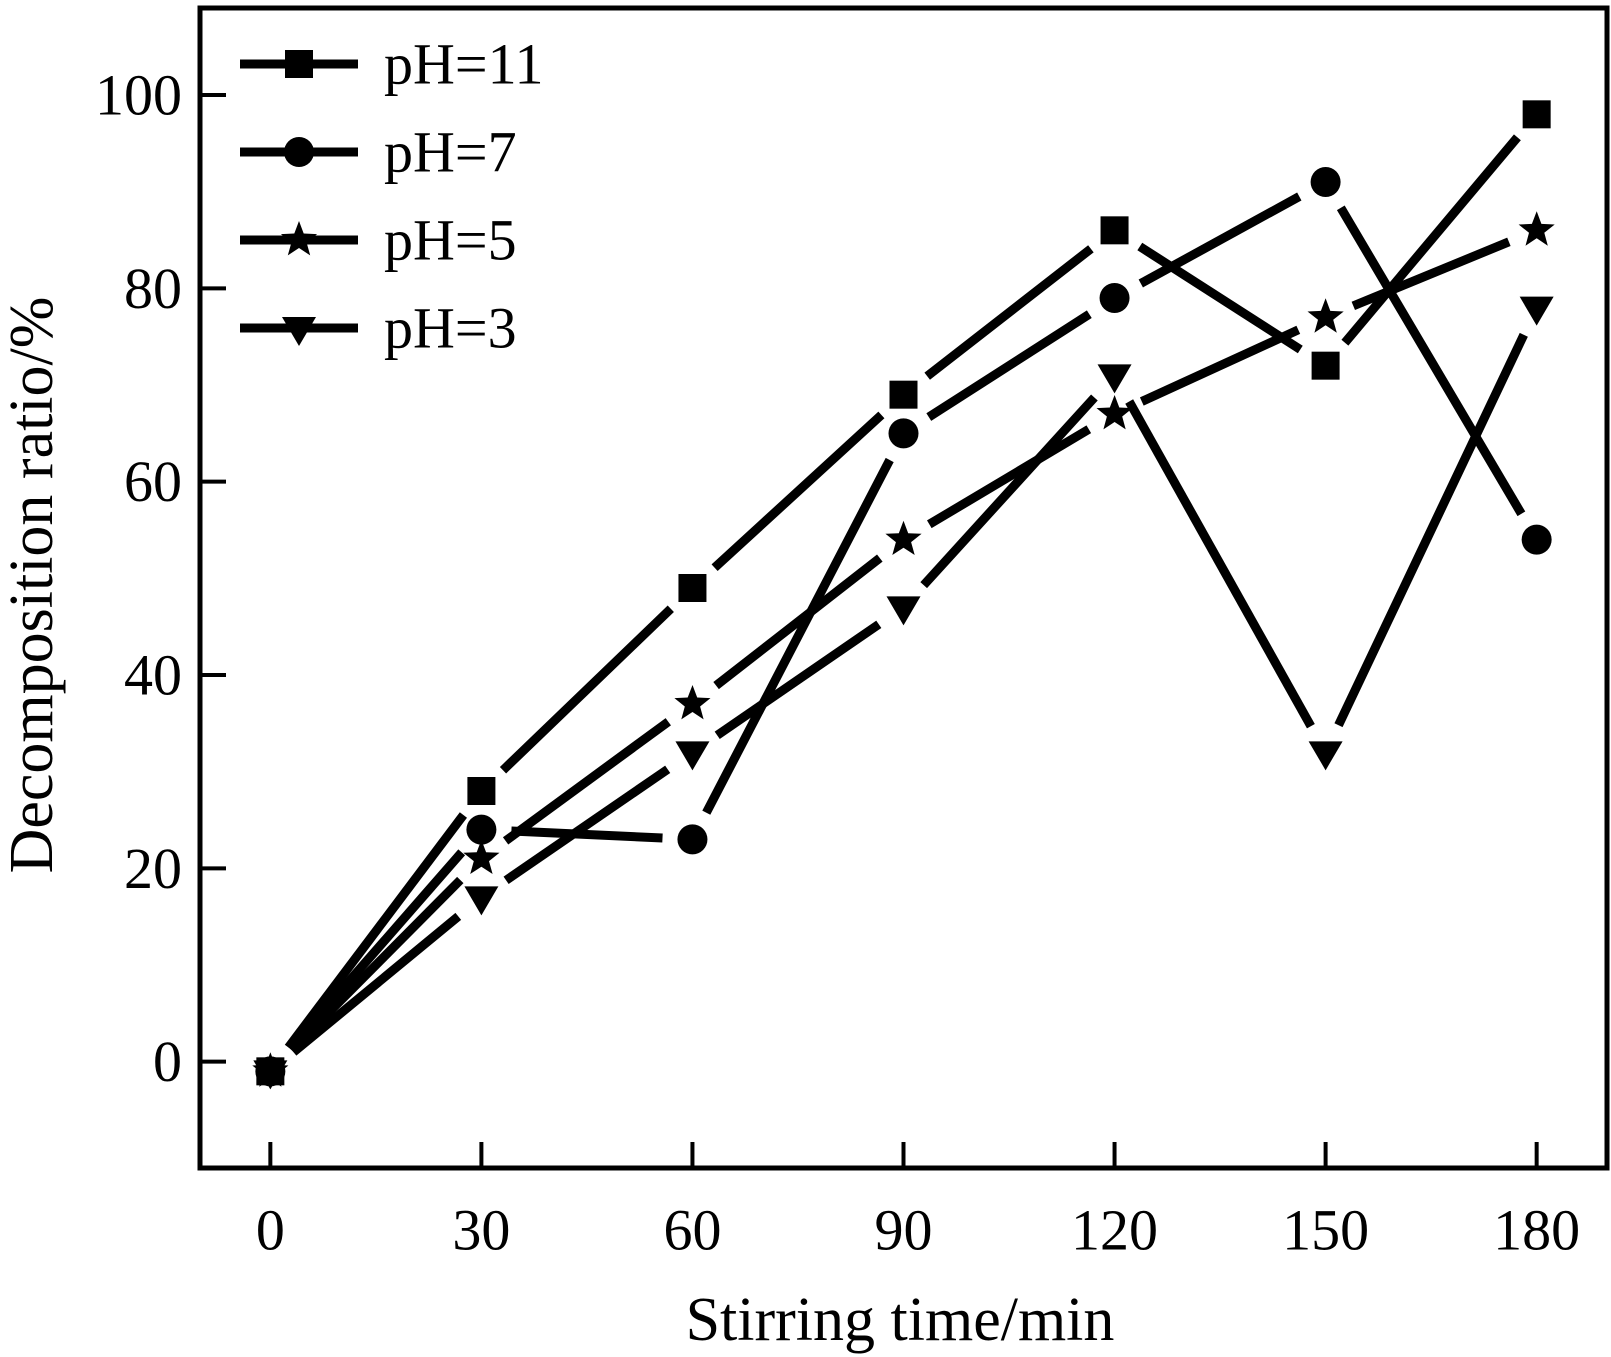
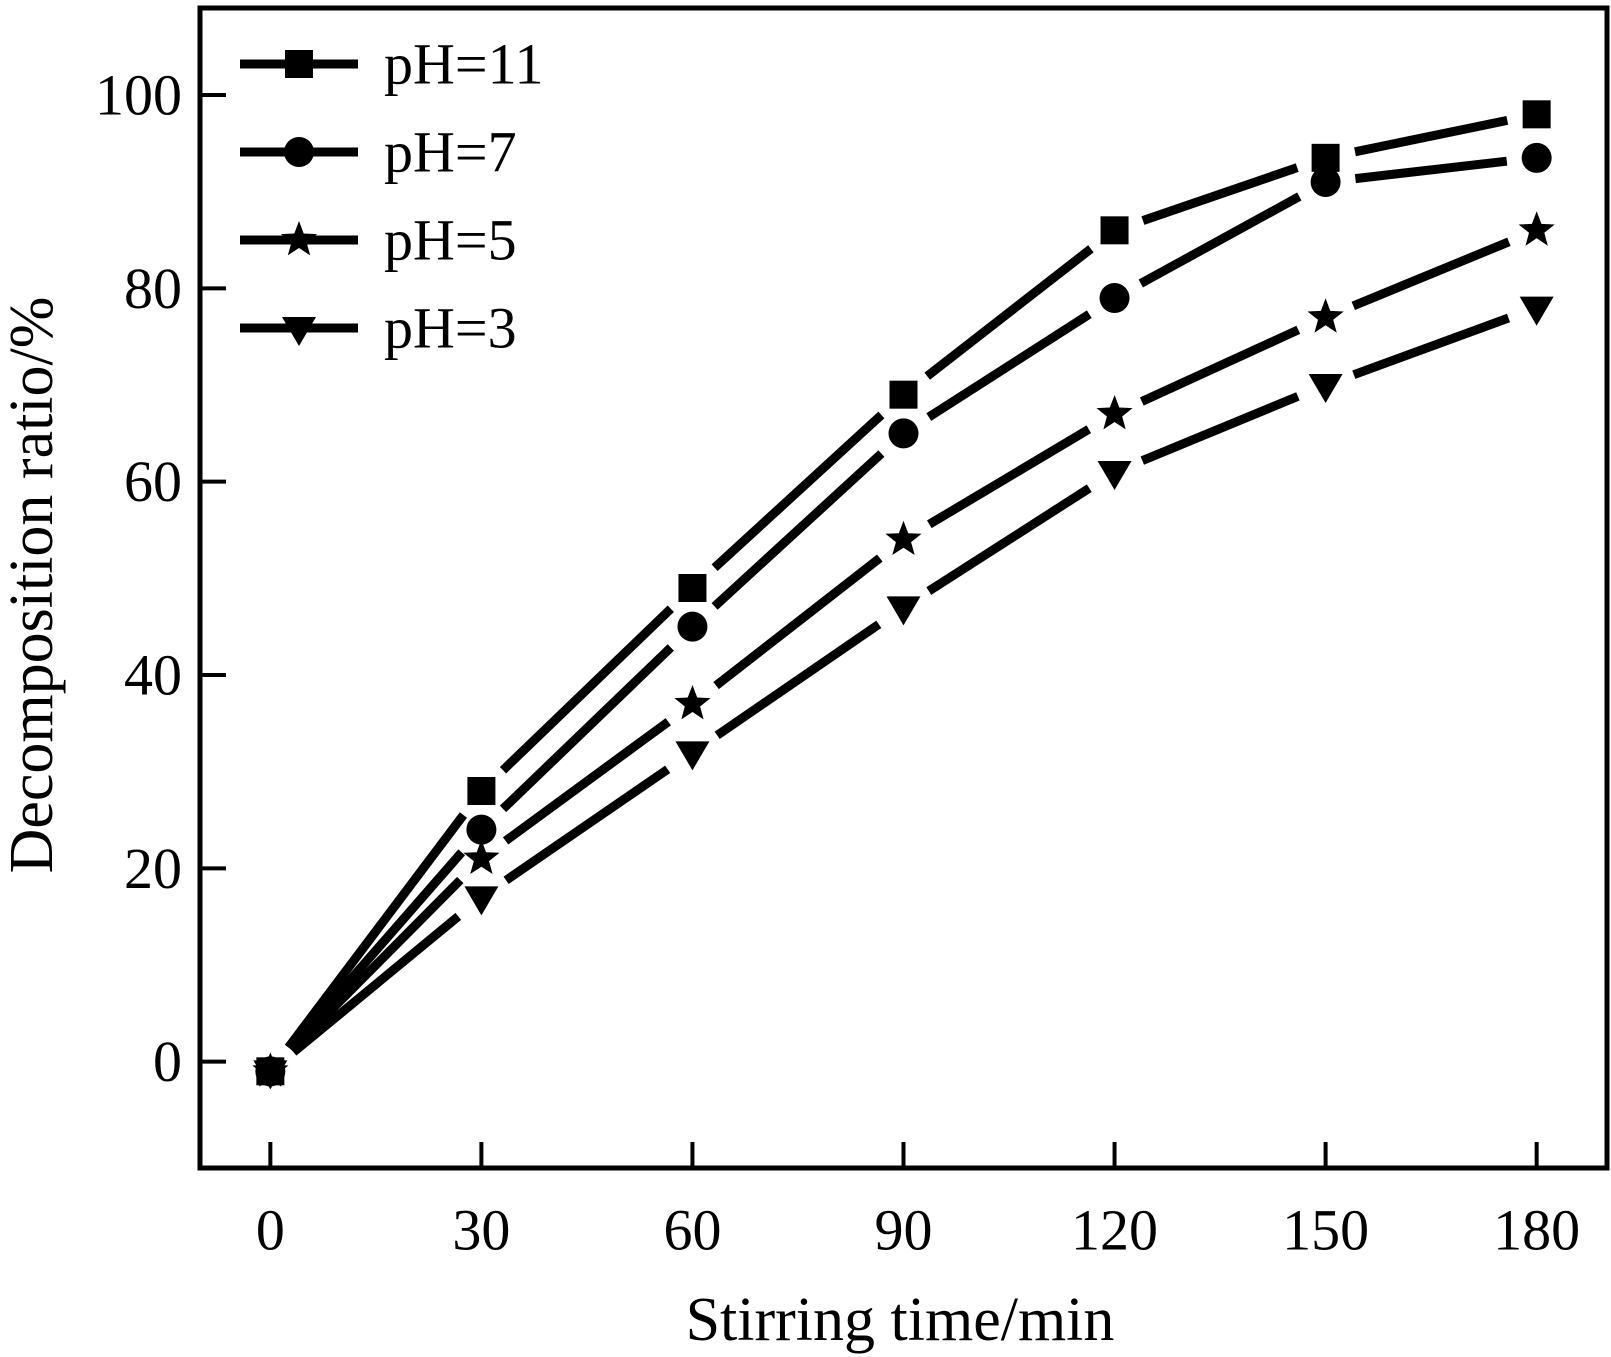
pH=7/60: 23 -> 45
pH=3/120: 71 -> 61
pH=11/150: 72 -> 94
pH=3/150: 32 -> 70
pH=7/180: 54 -> 94
